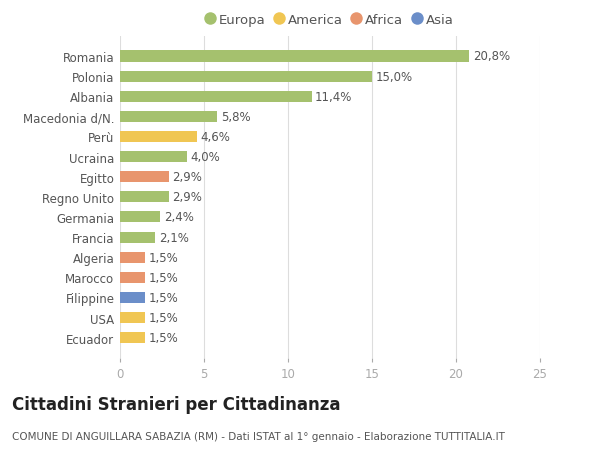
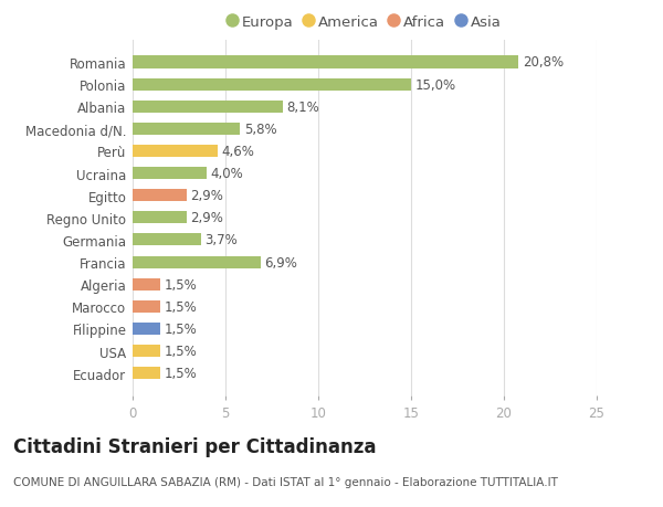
Albania: 11,4% -> 8,1%
Germania: 2,4% -> 3,7%
Francia: 2,1% -> 6,9%
